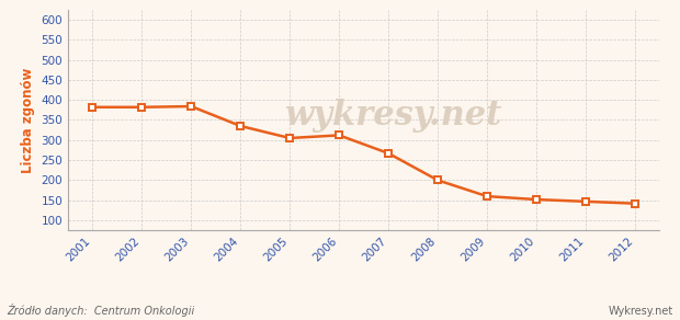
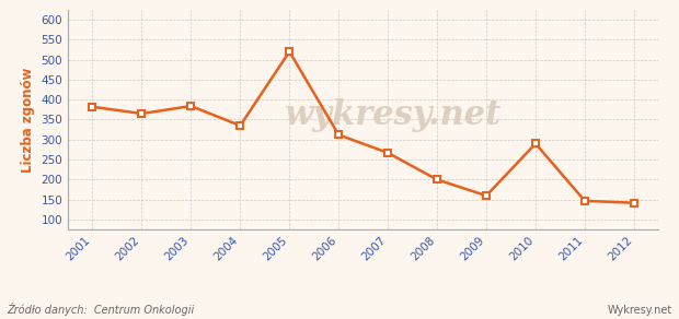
2002: 382 -> 365
2005: 305 -> 520
2010: 152 -> 290
